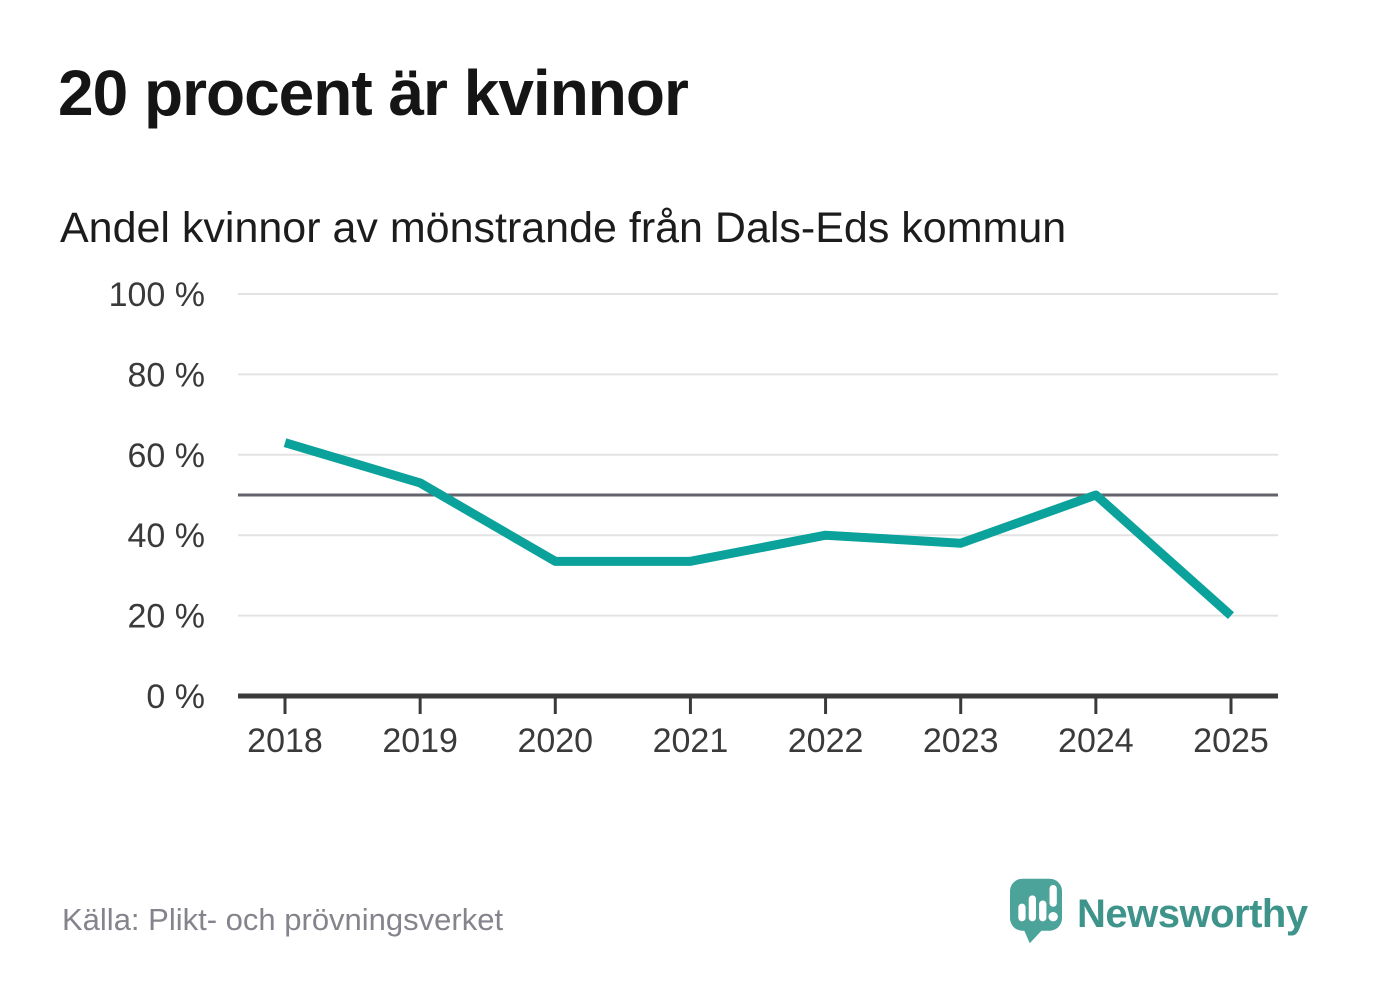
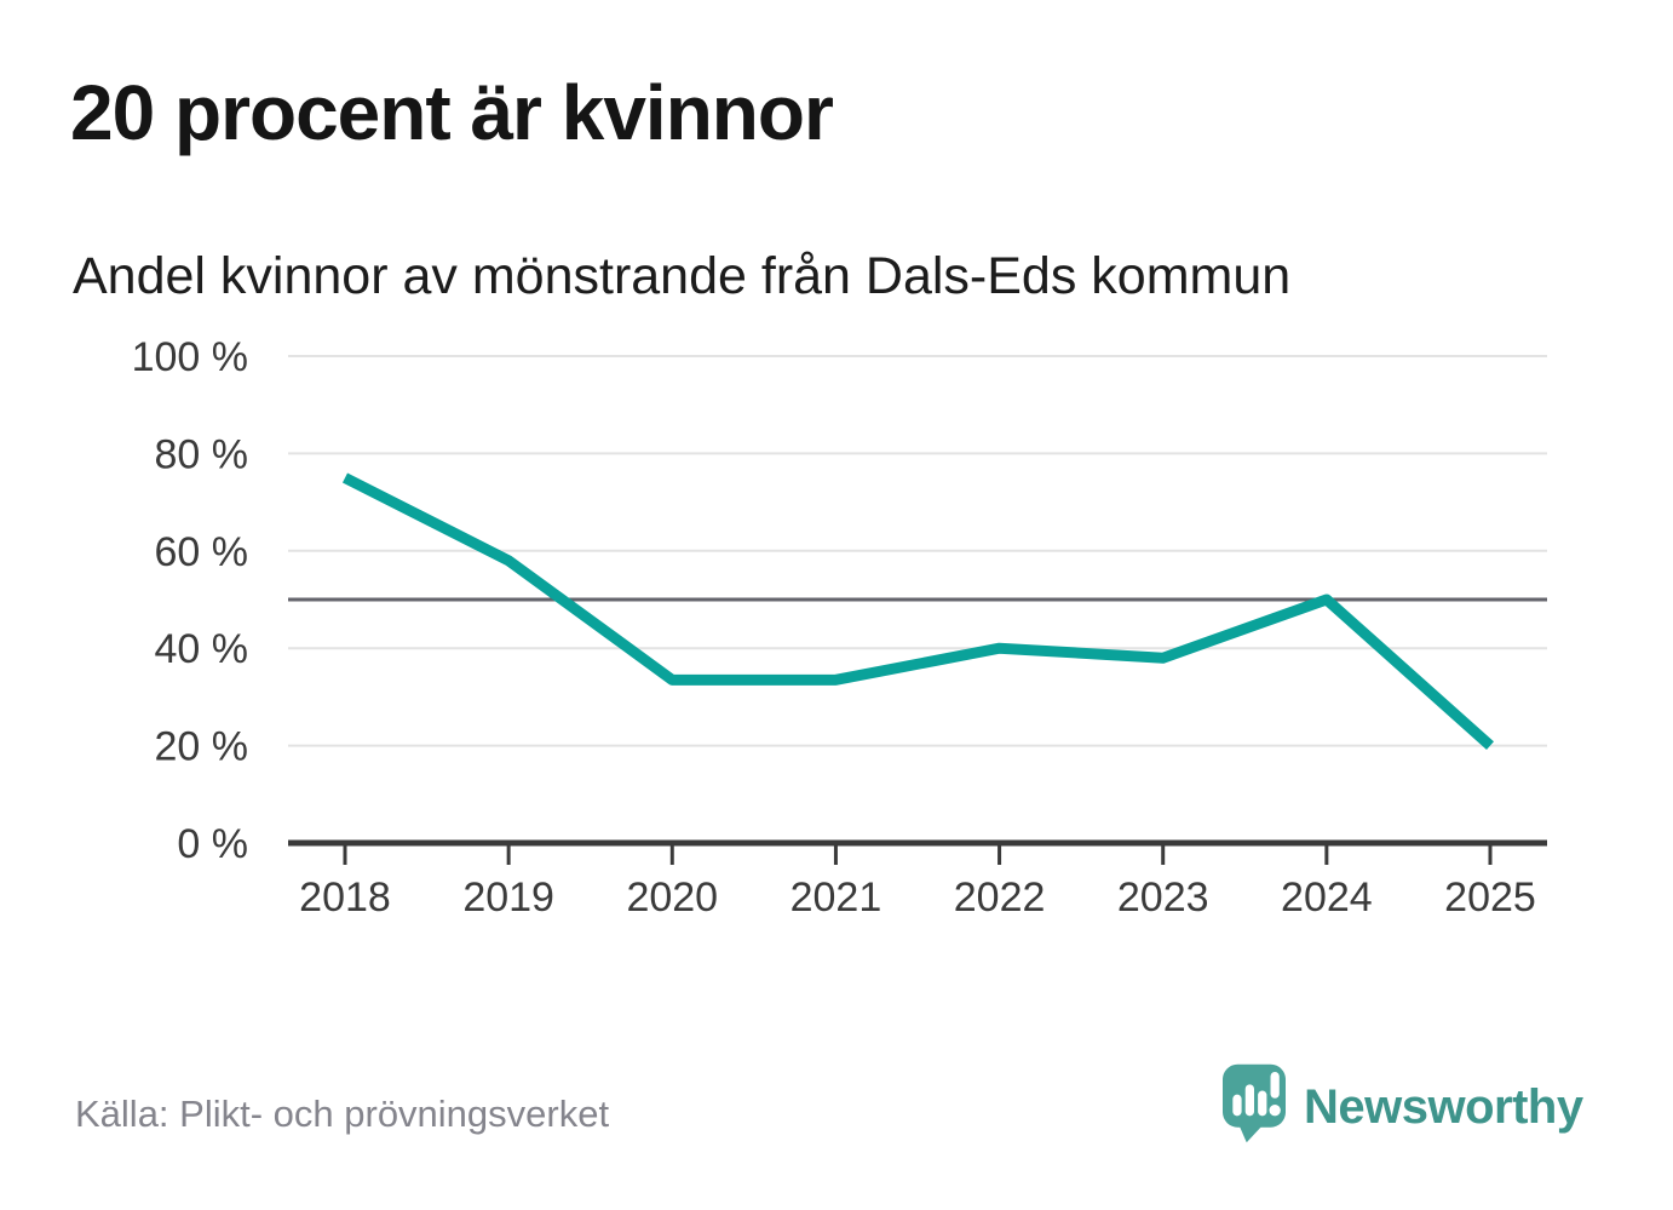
2018: 63% -> 75%
2019: 53% -> 58%
